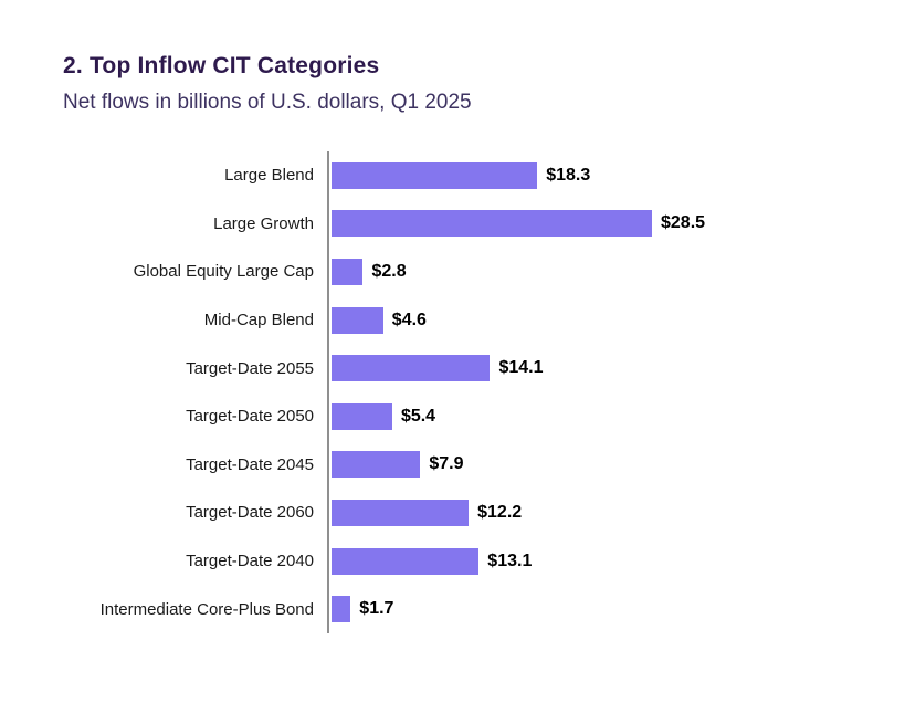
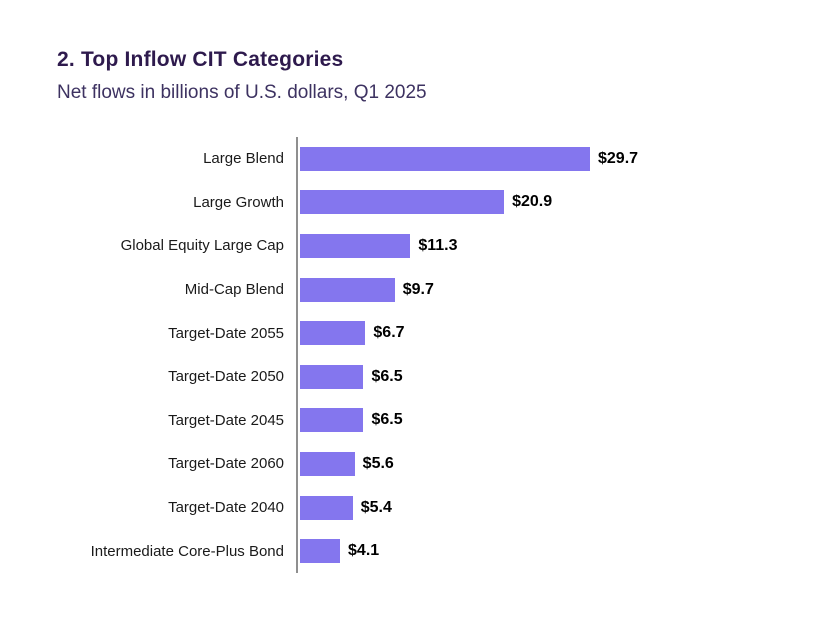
Large Blend: $18.3 -> $29.7
Large Growth: $28.5 -> $20.9
Global Equity Large Cap: $2.8 -> $11.3
Mid-Cap Blend: $4.6 -> $9.7
Target-Date 2055: $14.1 -> $6.7
Target-Date 2050: $5.4 -> $6.5
Target-Date 2045: $7.9 -> $6.5
Target-Date 2060: $12.2 -> $5.6
Target-Date 2040: $13.1 -> $5.4
Intermediate Core-Plus Bond: $1.7 -> $4.1
